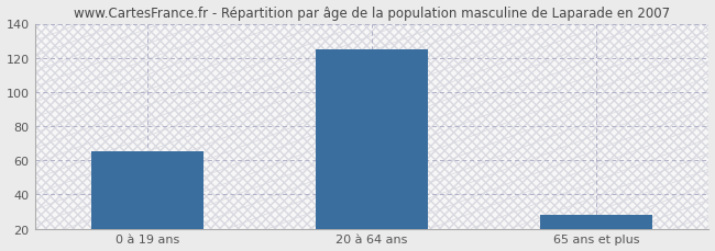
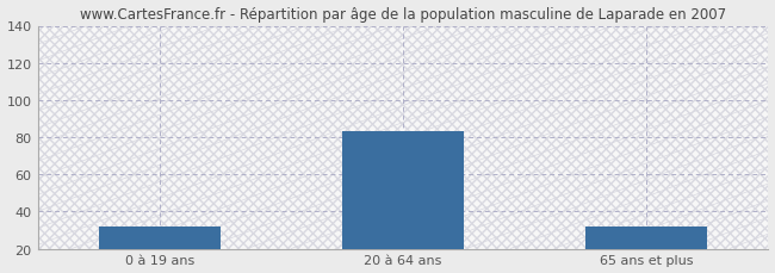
0 à 19 ans: 65 -> 32
20 à 64 ans: 125 -> 83
65 ans et plus: 28 -> 32
